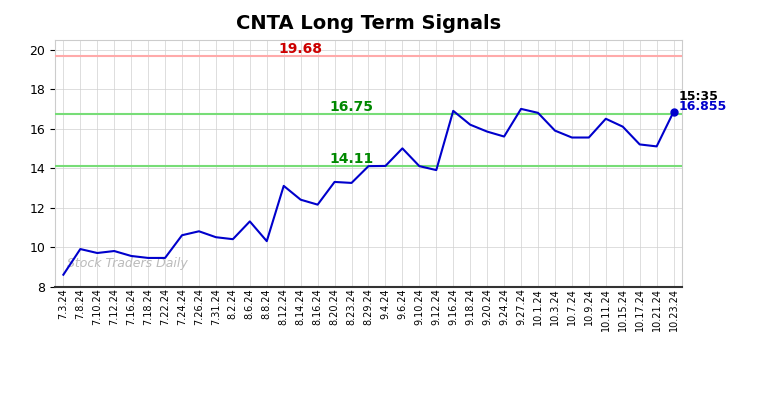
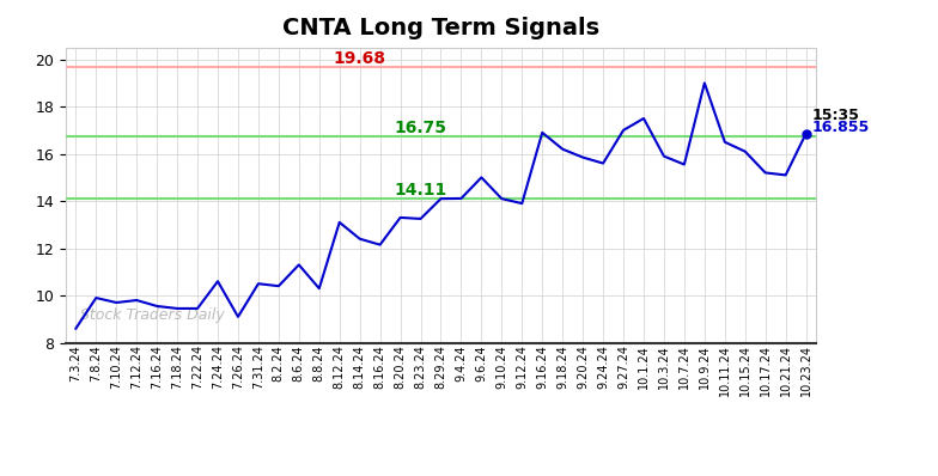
7.26.24: 10.8 -> 9.1
10.1.24: 16.8 -> 17.5
10.9.24: 15.6 -> 19.0
